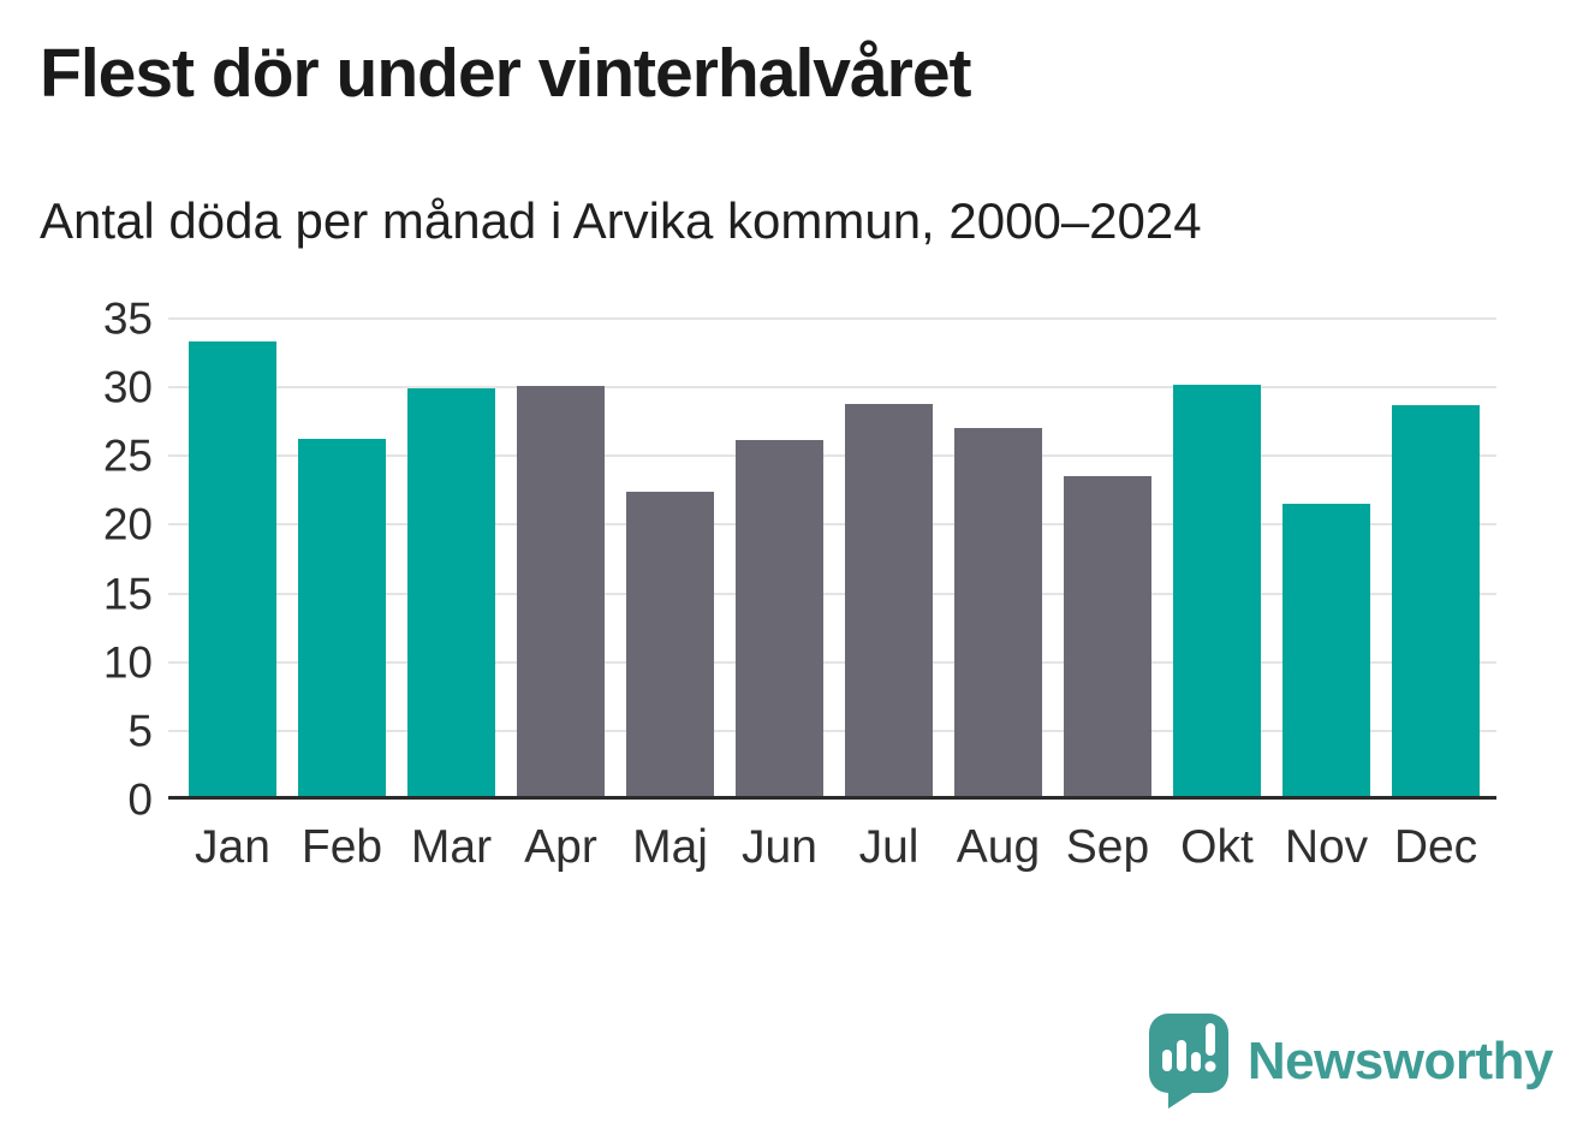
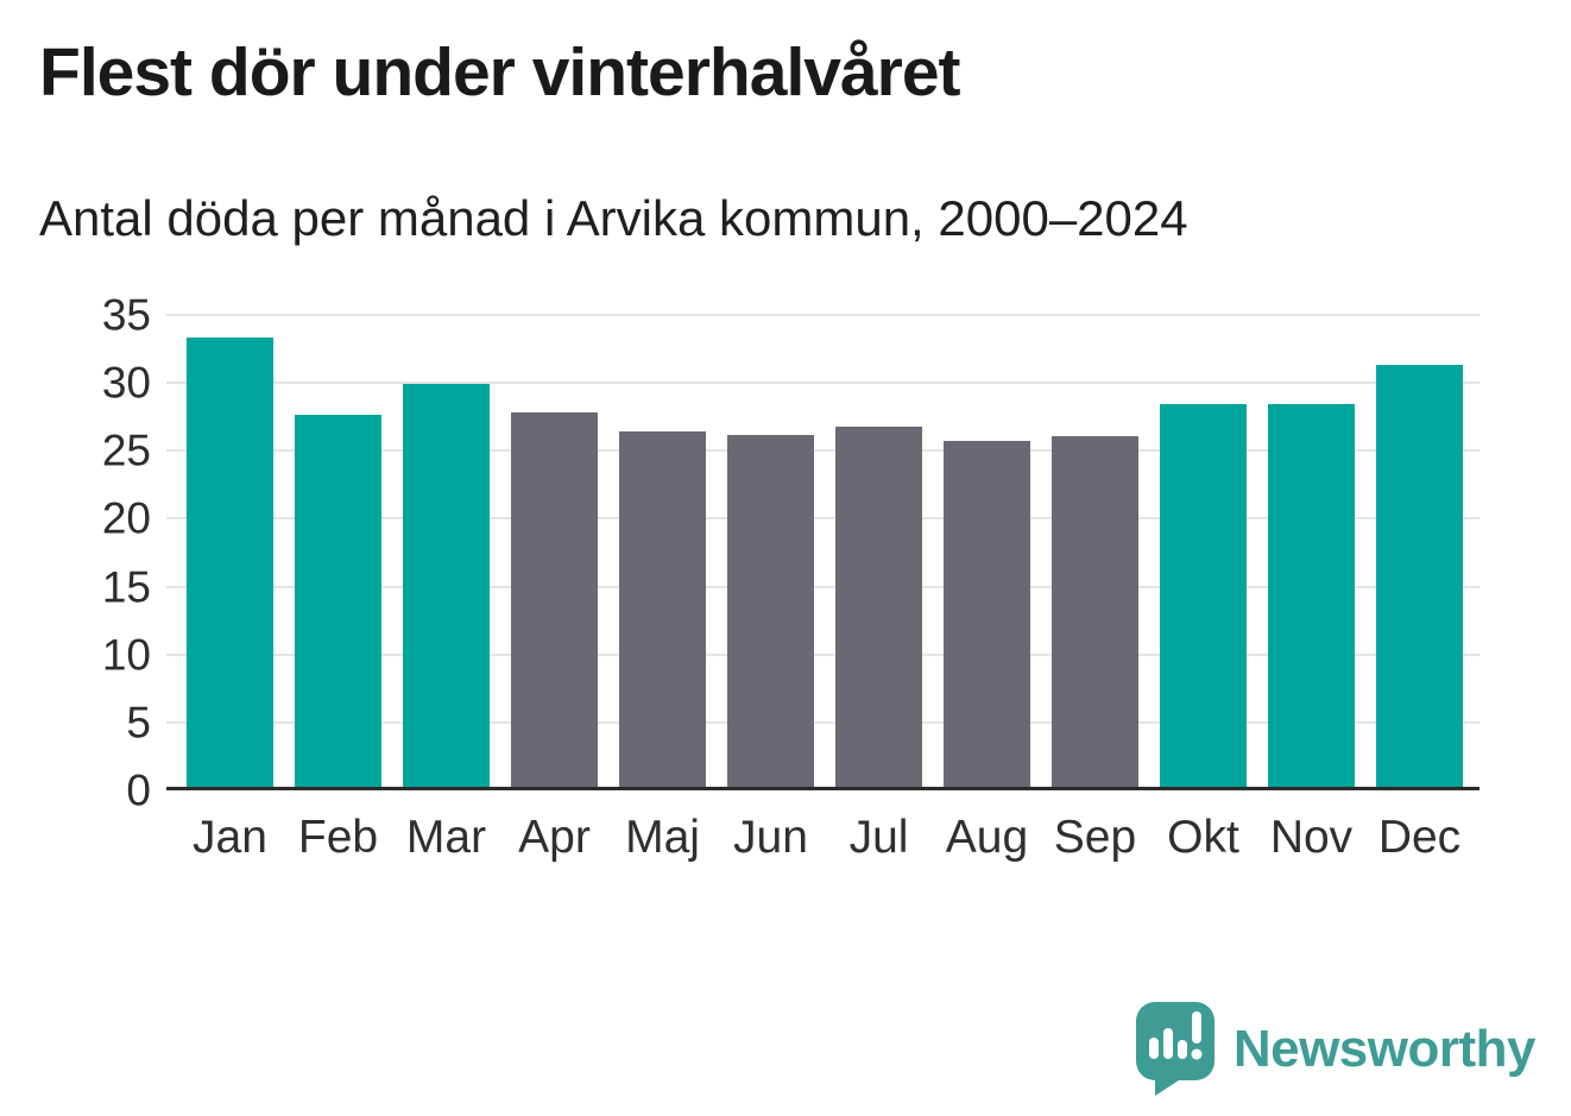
Feb: 26.0 -> 27.4
Apr: 29.8 -> 27.6
Maj: 22.1 -> 26.2
Jul: 28.5 -> 26.5
Aug: 26.8 -> 25.5
Sep: 23.3 -> 25.8
Okt: 29.9 -> 28.2
Nov: 21.3 -> 28.2
Dec: 28.4 -> 31.1
